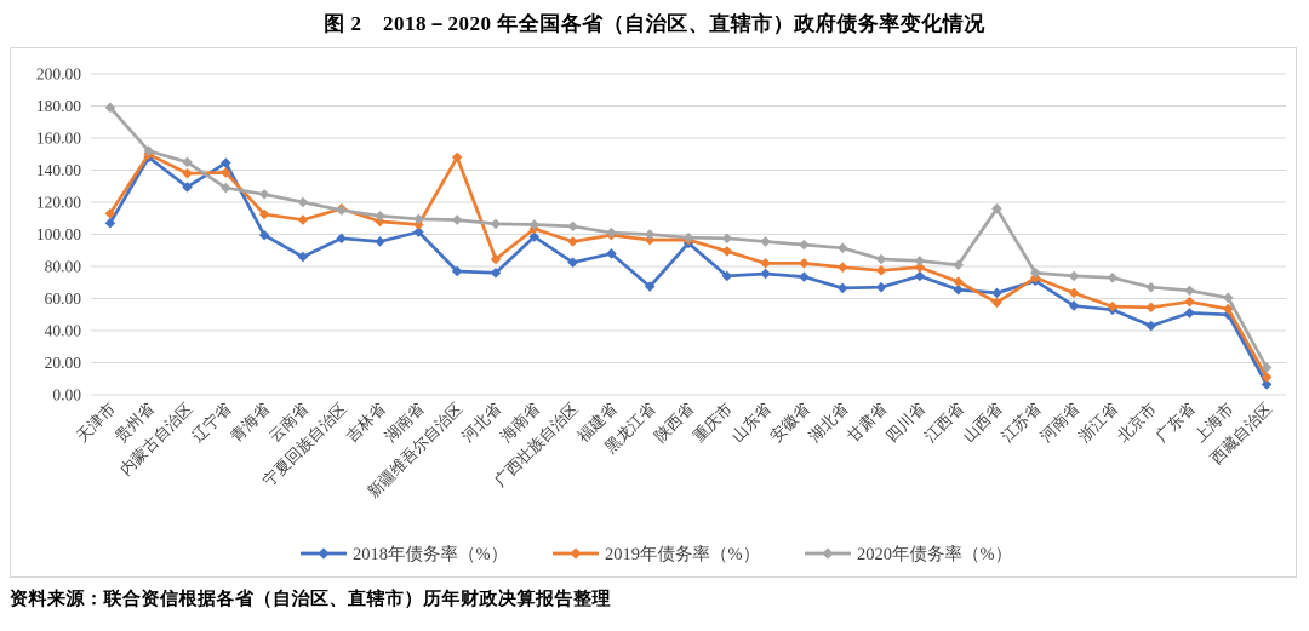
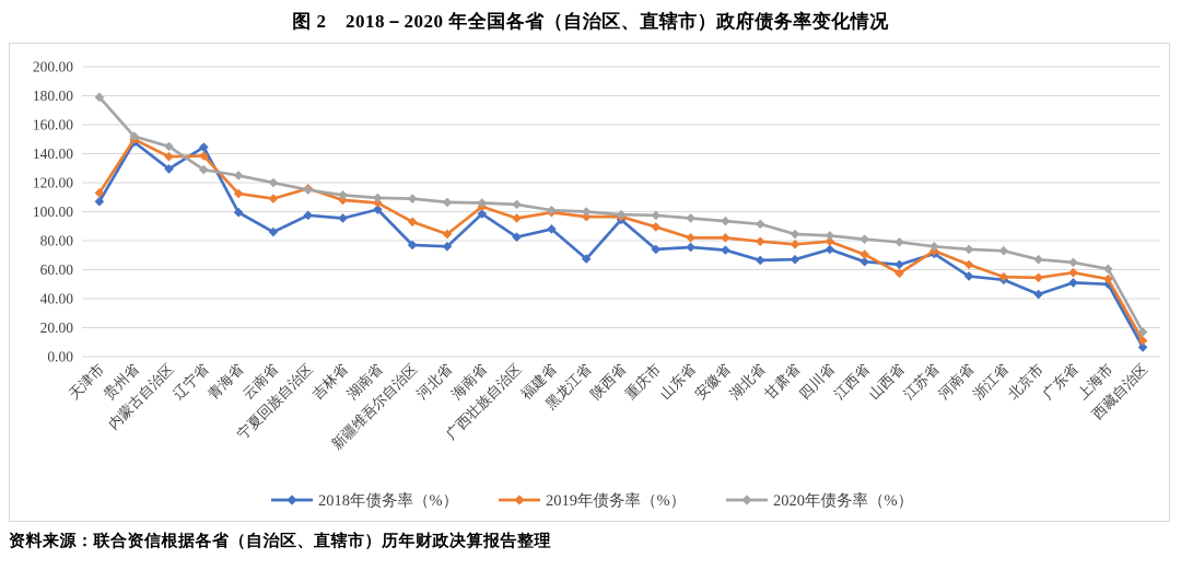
2019年债务率（%）/新疆维吾尔自治区: 148 -> 93
2020年债务率（%）/山西省: 116 -> 79
